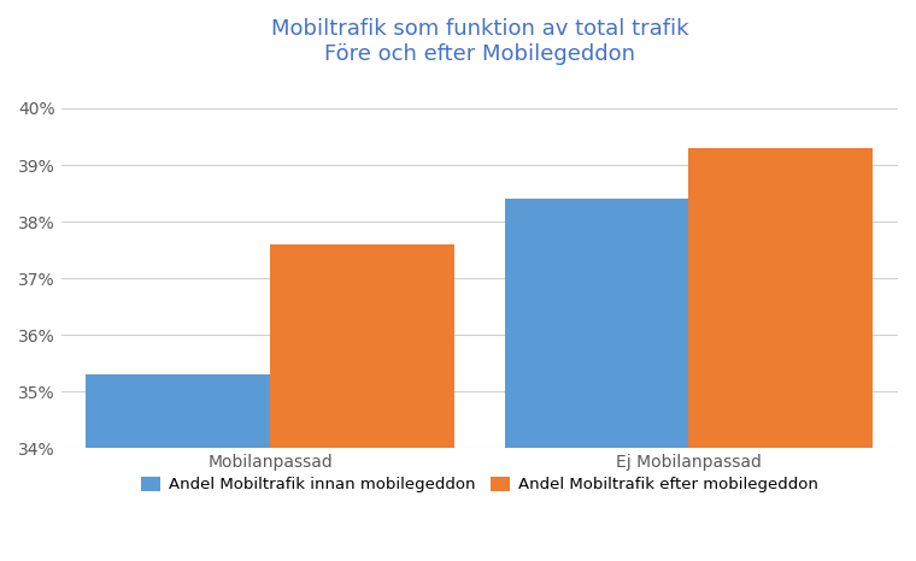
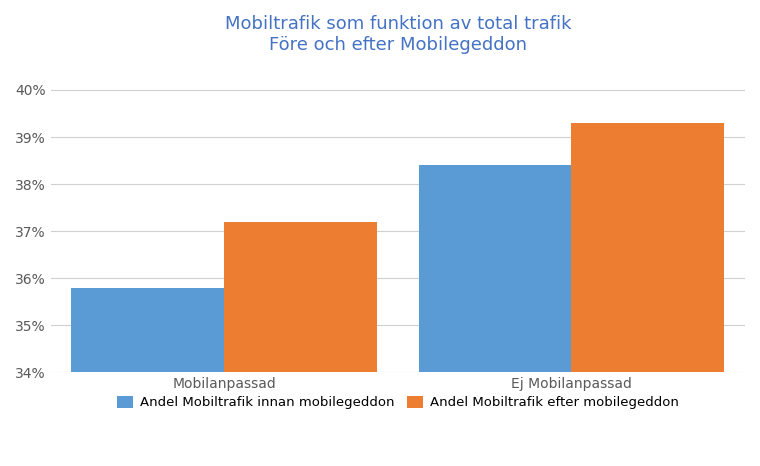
Andel Mobiltrafik innan mobilegeddon/Mobilanpassad: 35.3% -> 35.8%
Andel Mobiltrafik efter mobilegeddon/Mobilanpassad: 37.6% -> 37.2%
